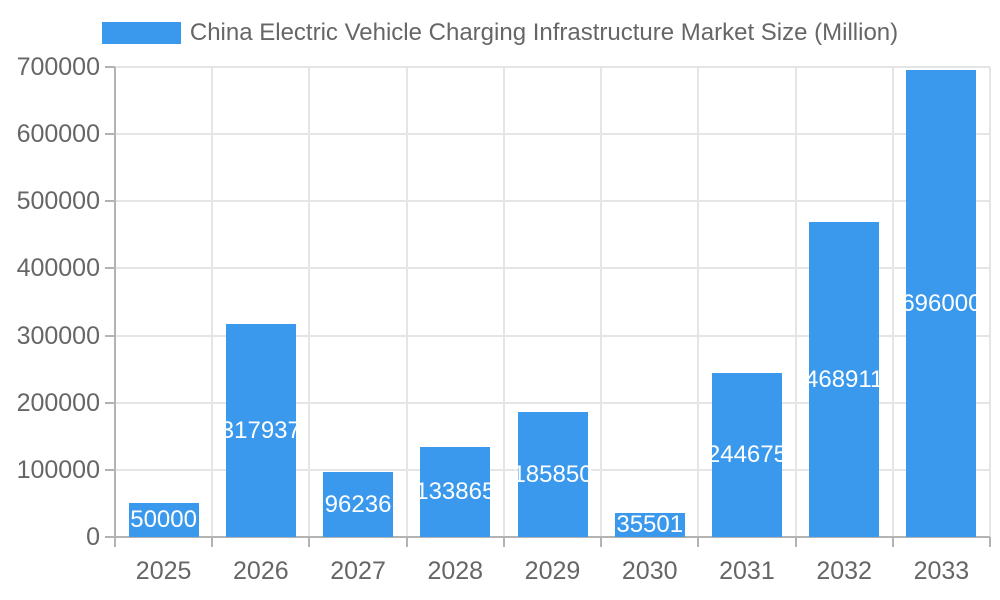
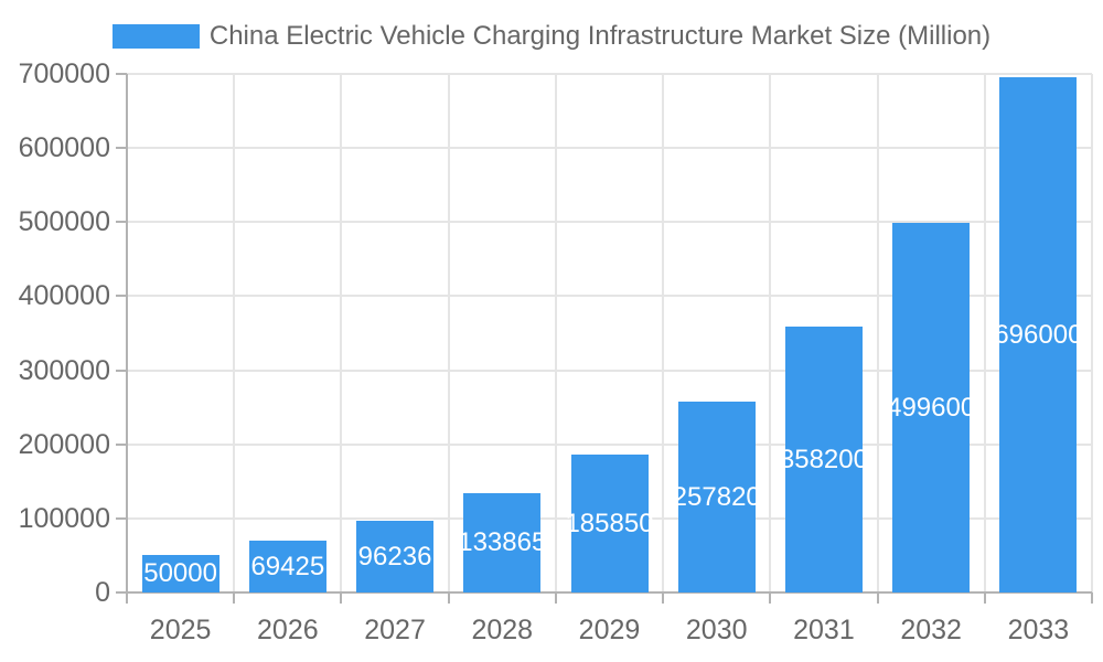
2026: 317937 -> 69425
2030: 35501 -> 257820
2031: 244675 -> 358200
2032: 468911 -> 499600
